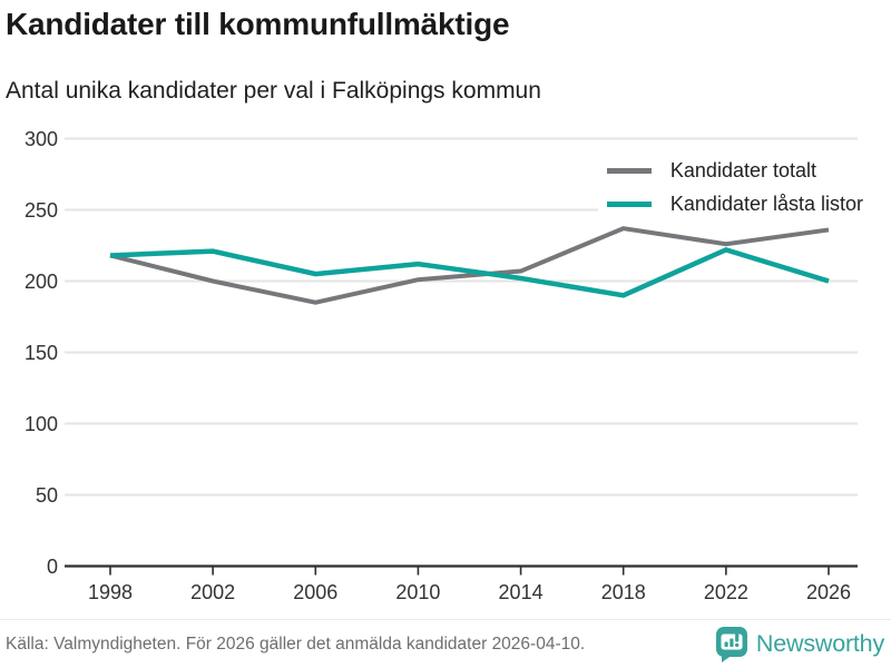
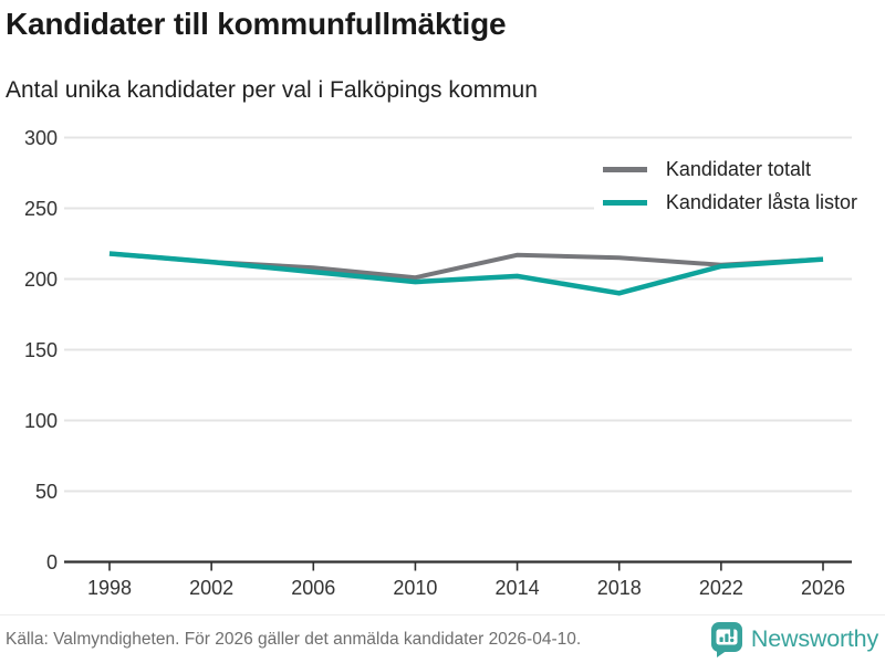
Kandidater totalt/2002: 200 -> 212
Kandidater låsta listor/2002: 221 -> 212
Kandidater totalt/2006: 185 -> 208
Kandidater låsta listor/2010: 212 -> 198
Kandidater totalt/2014: 207 -> 217
Kandidater totalt/2018: 237 -> 215
Kandidater totalt/2022: 226 -> 210
Kandidater låsta listor/2022: 222 -> 209
Kandidater totalt/2026: 236 -> 214
Kandidater låsta listor/2026: 200 -> 214
